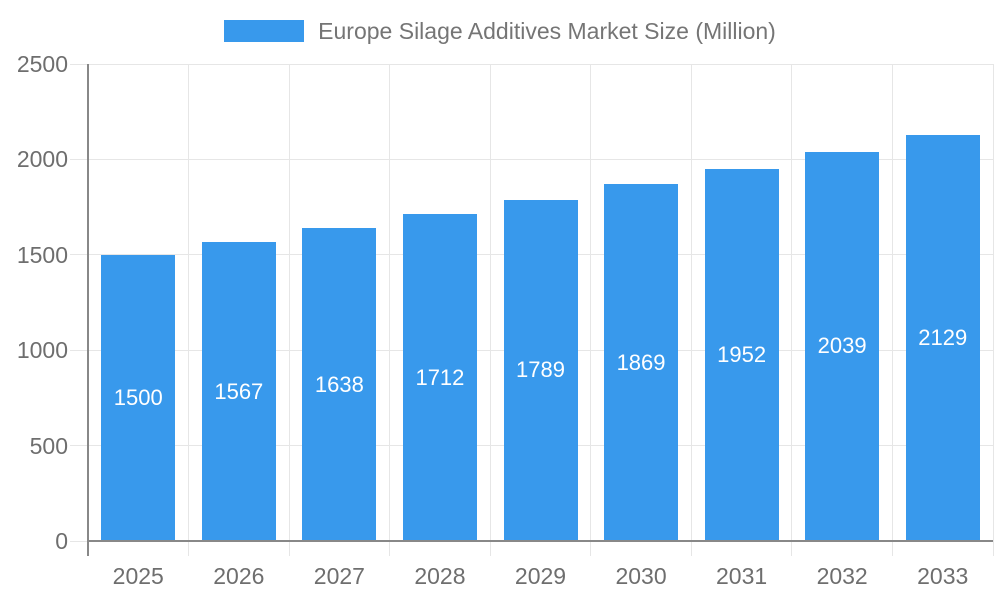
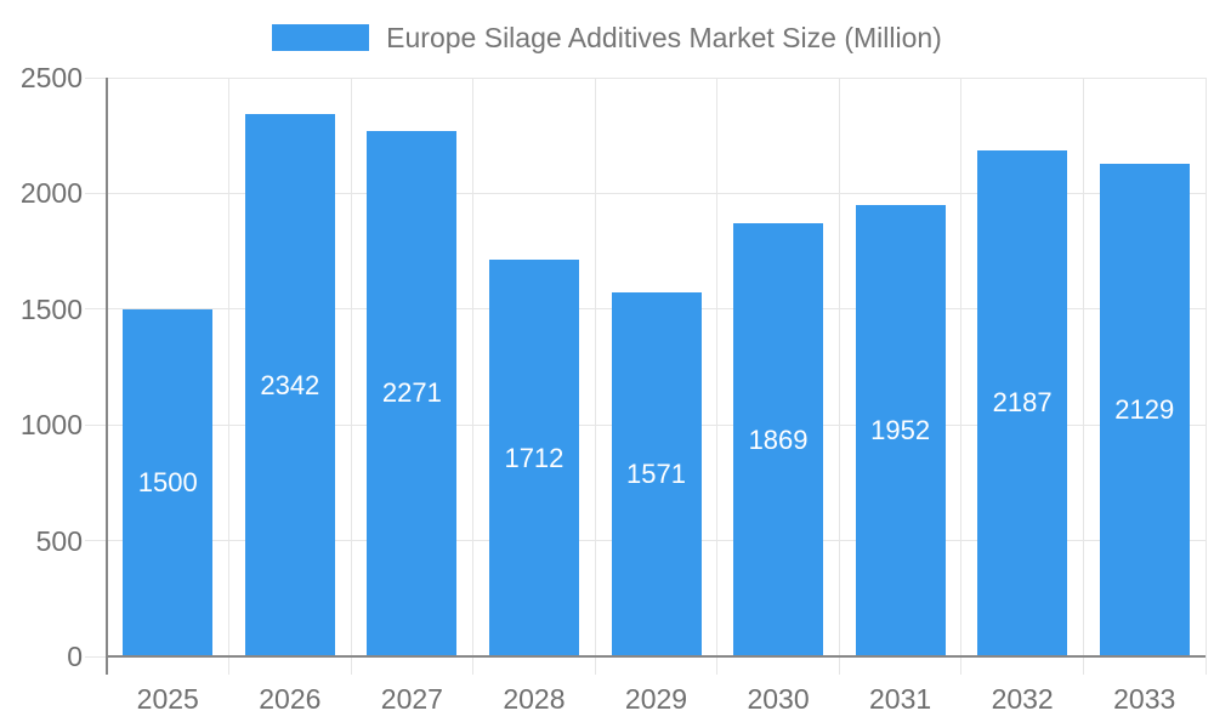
2026: 1567 -> 2342
2027: 1638 -> 2271
2029: 1789 -> 1571
2032: 2039 -> 2187
